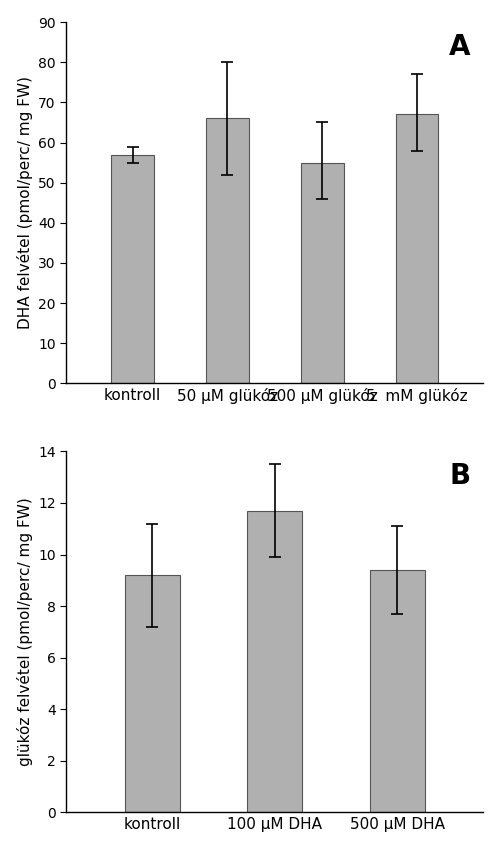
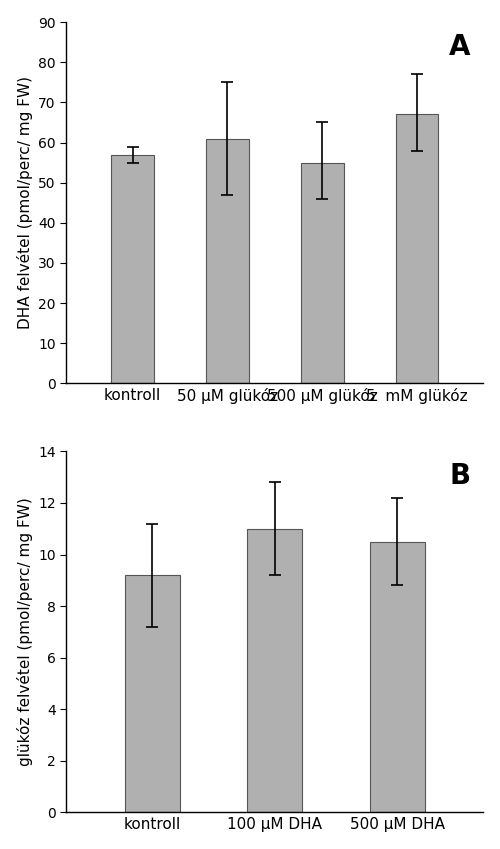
50 μM glükóz: 66 -> 61
100 μM DHA: 11.7 -> 11.0
500 μM DHA: 9.4 -> 10.5
